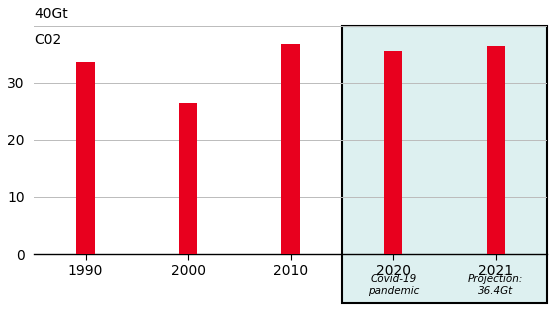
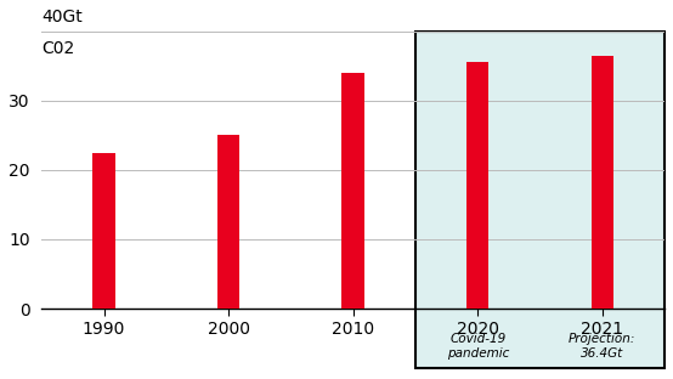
1990: 33.6 -> 22.5
2000: 26.4 -> 25.0
2010: 36.8 -> 34.0
